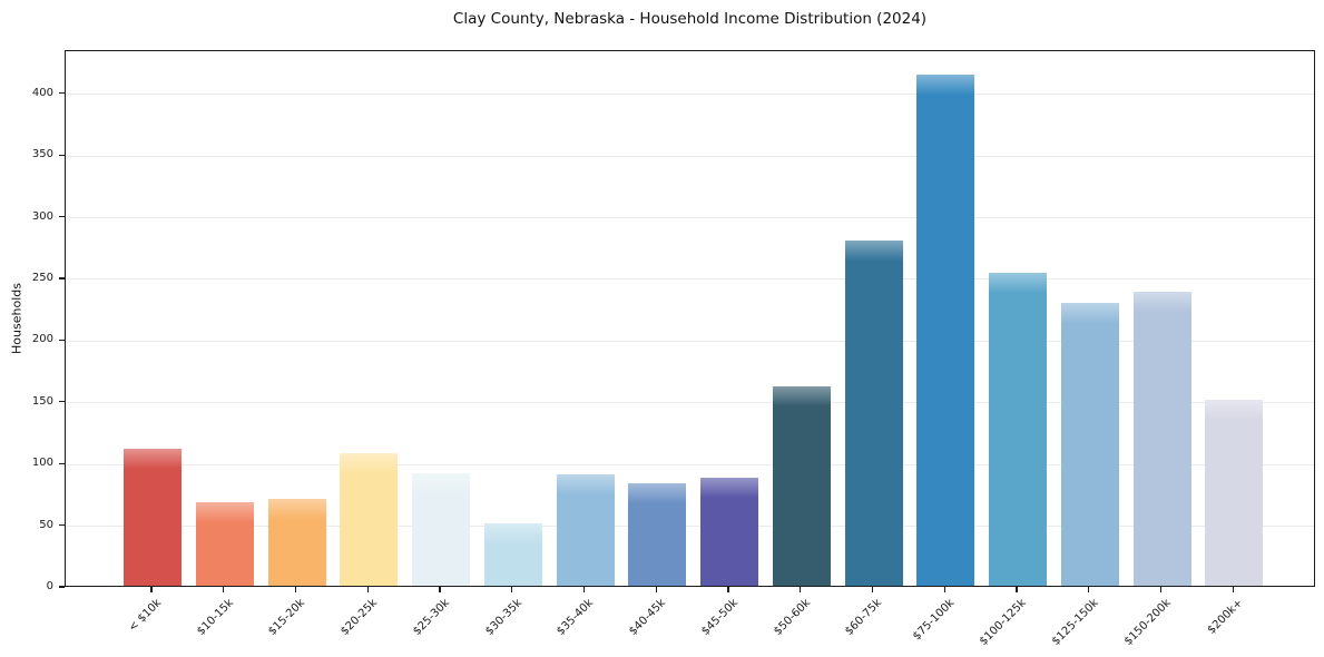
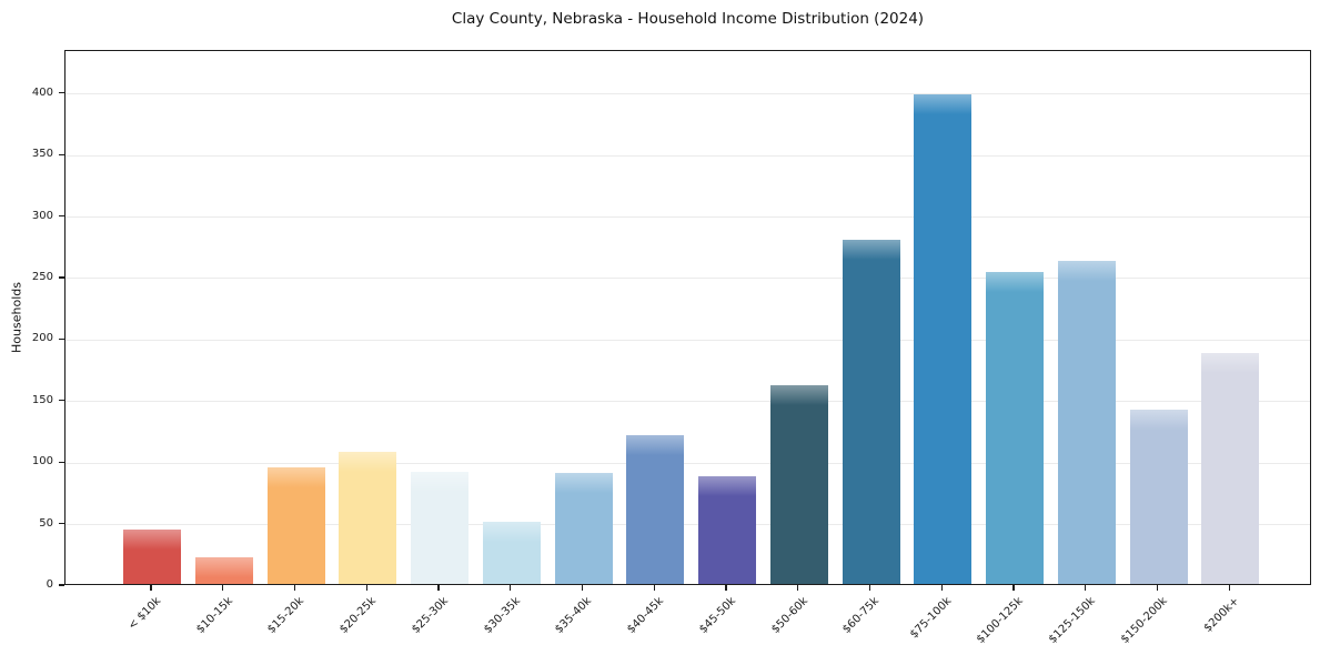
< $10k: 111 -> 44
$10-15k: 68 -> 22
$15-20k: 70 -> 95
$40-45k: 83 -> 121
$75-100k: 414 -> 398
$125-150k: 229 -> 263
$150-200k: 238 -> 142
$200k+: 151 -> 188
